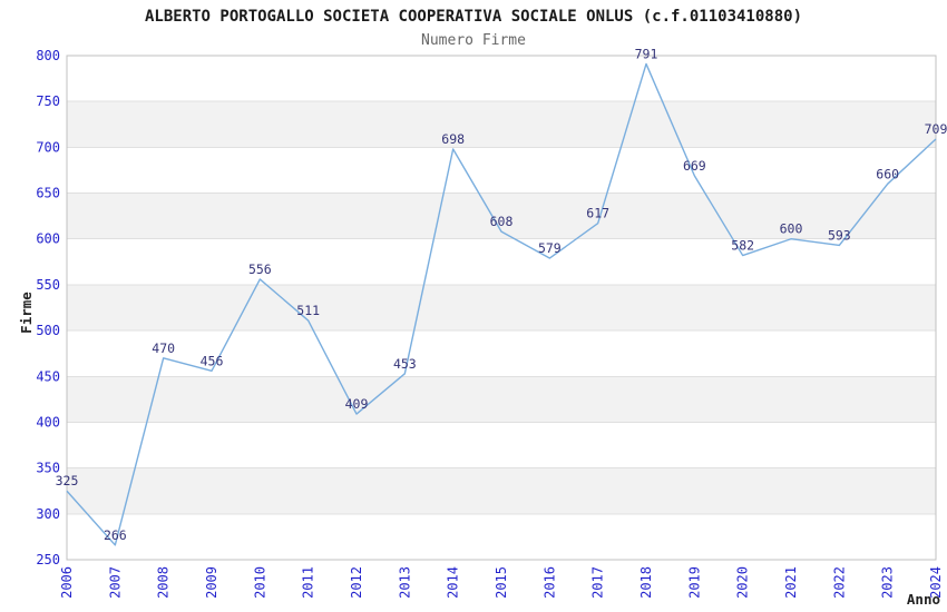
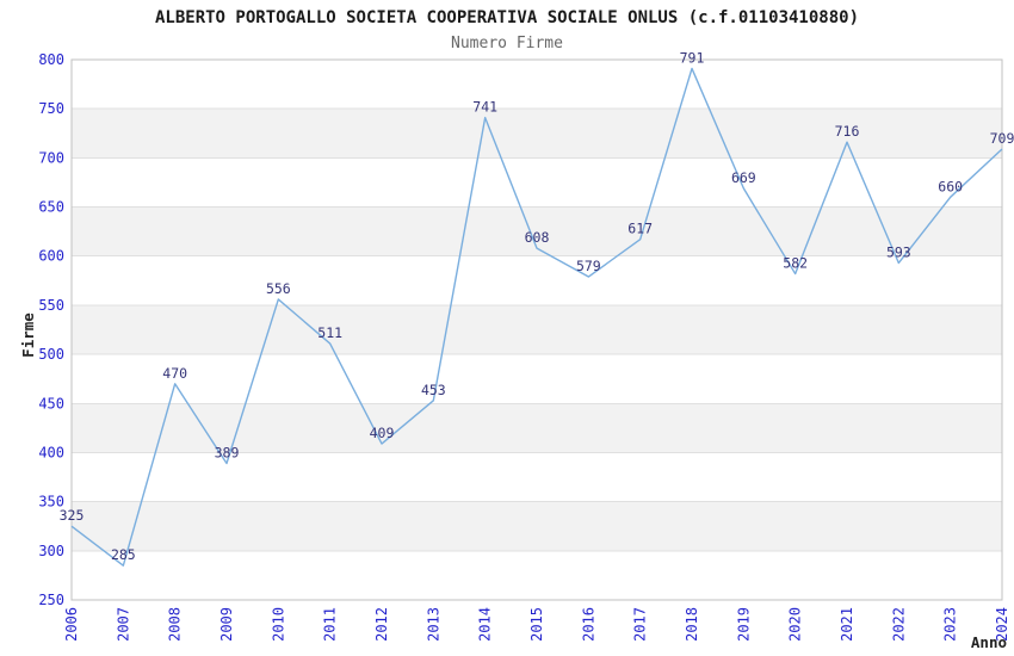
2007: 266 -> 285
2009: 456 -> 389
2014: 698 -> 741
2021: 600 -> 716
